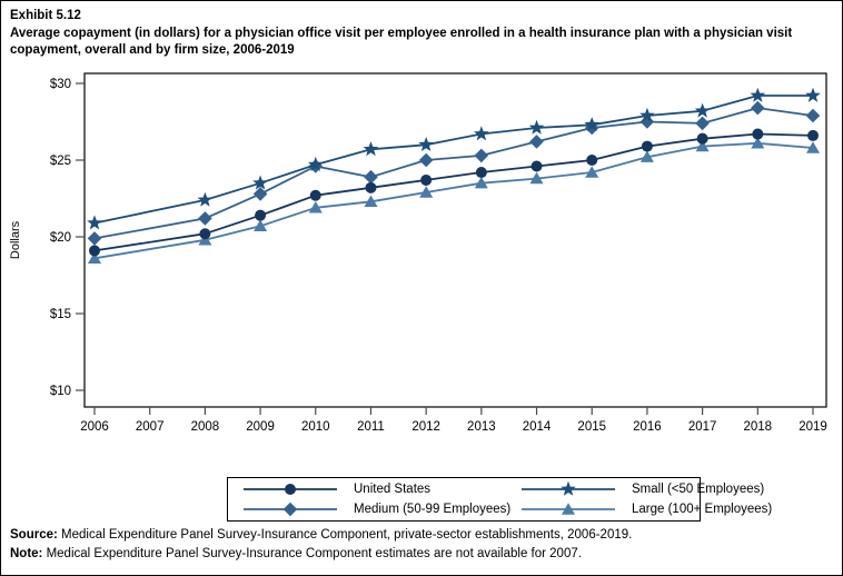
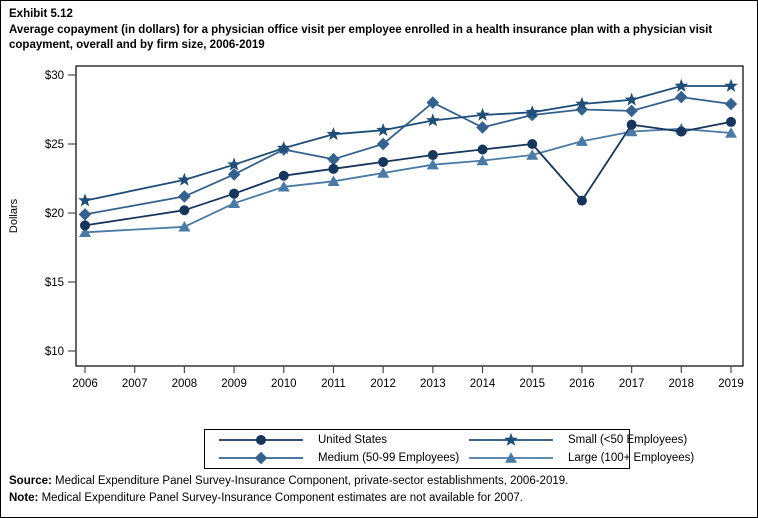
Large (100+ Employees)/2008: $19.8 -> $19.0
Medium (50-99 Employees)/2013: $25.3 -> $28.0
United States/2016: $25.9 -> $20.9
United States/2018: $26.7 -> $25.9
